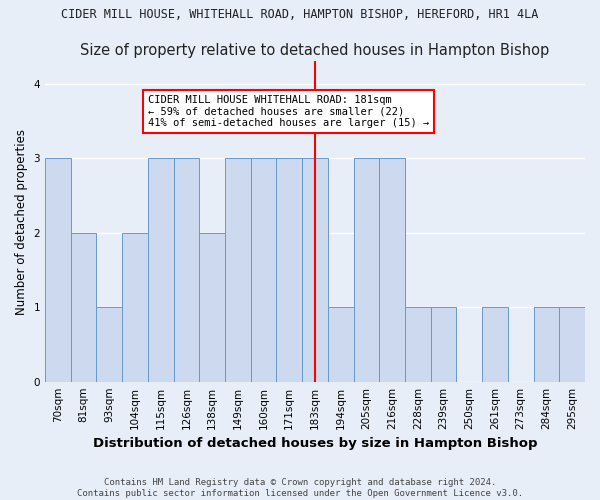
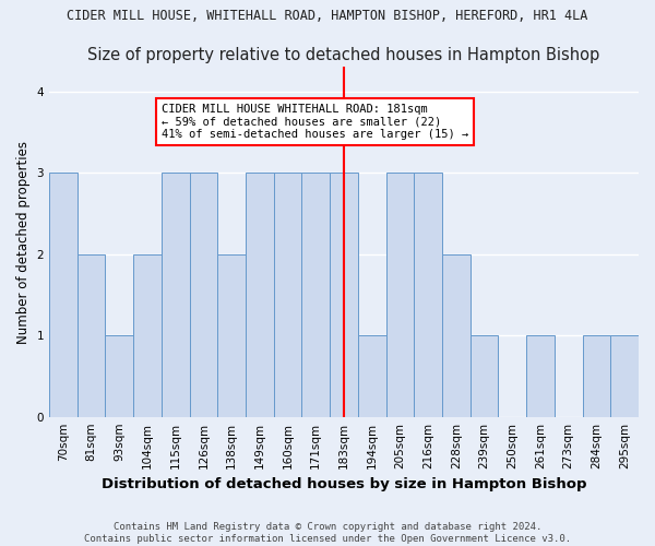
228sqm: 1 -> 2
